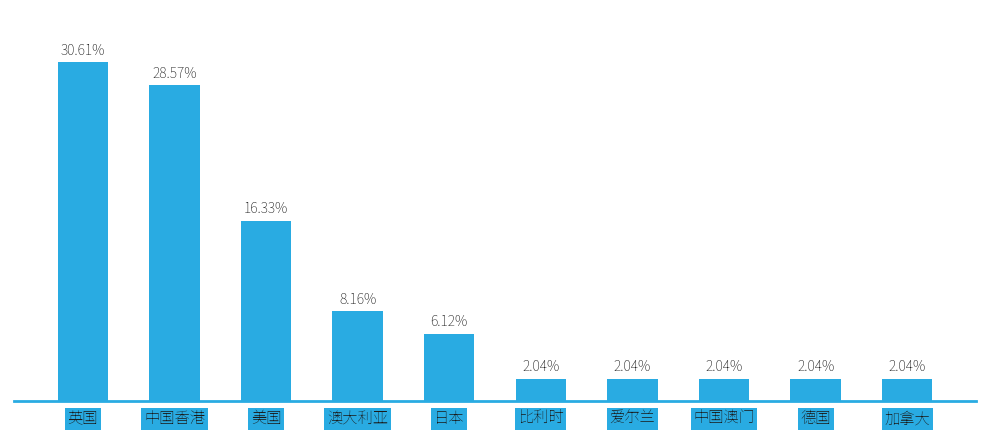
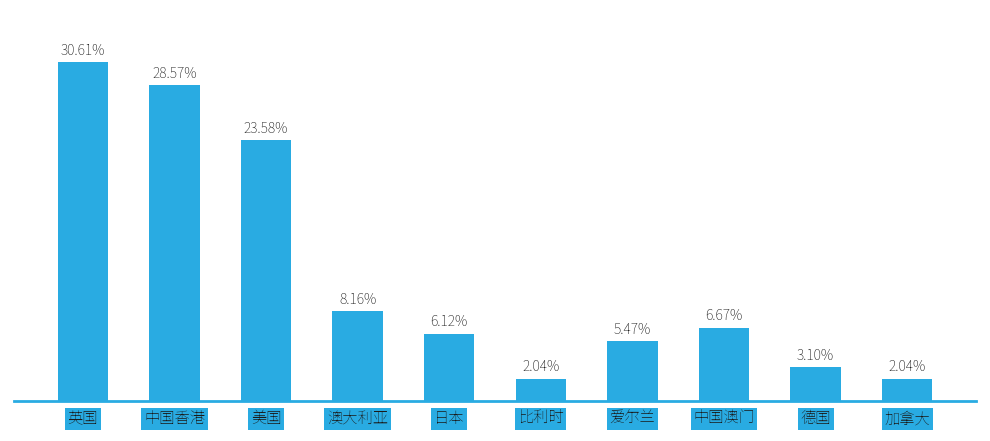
美国: 16.33% -> 23.58%
爱尔兰: 2.04% -> 5.47%
中国澳门: 2.04% -> 6.67%
德国: 2.04% -> 3.10%
